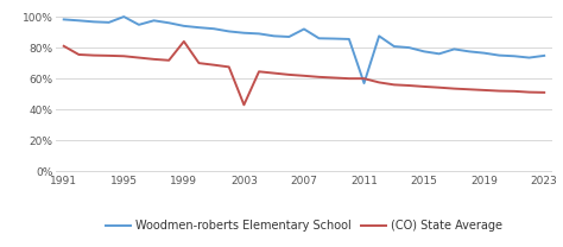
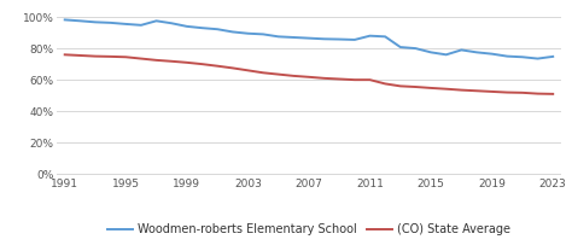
(CO) State Average/1991: 81% -> 76%
Woodmen-roberts Elementary School/1995: 100% -> 95%
(CO) State Average/1999: 84% -> 71%
(CO) State Average/2003: 43% -> 66%
Woodmen-roberts Elementary School/2007: 92% -> 86%
Woodmen-roberts Elementary School/2011: 57% -> 88%
